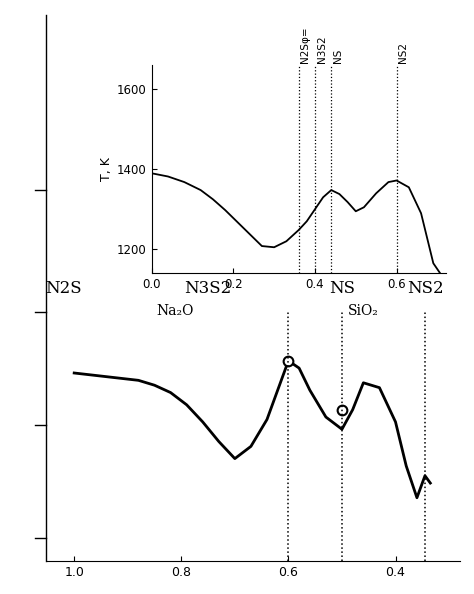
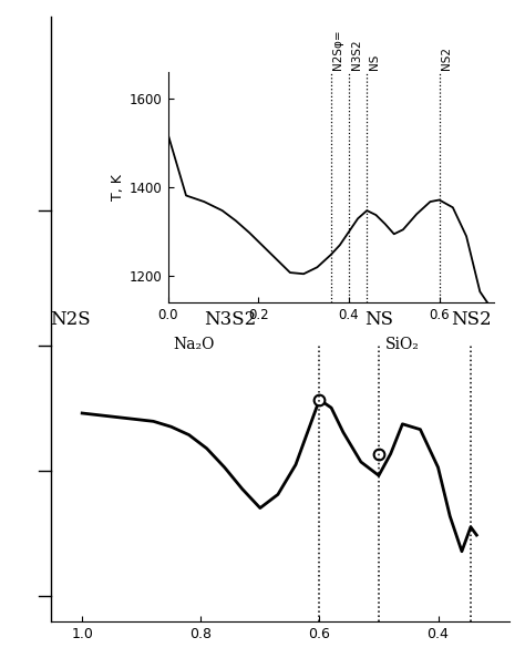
0.0: 1390 -> 1520
